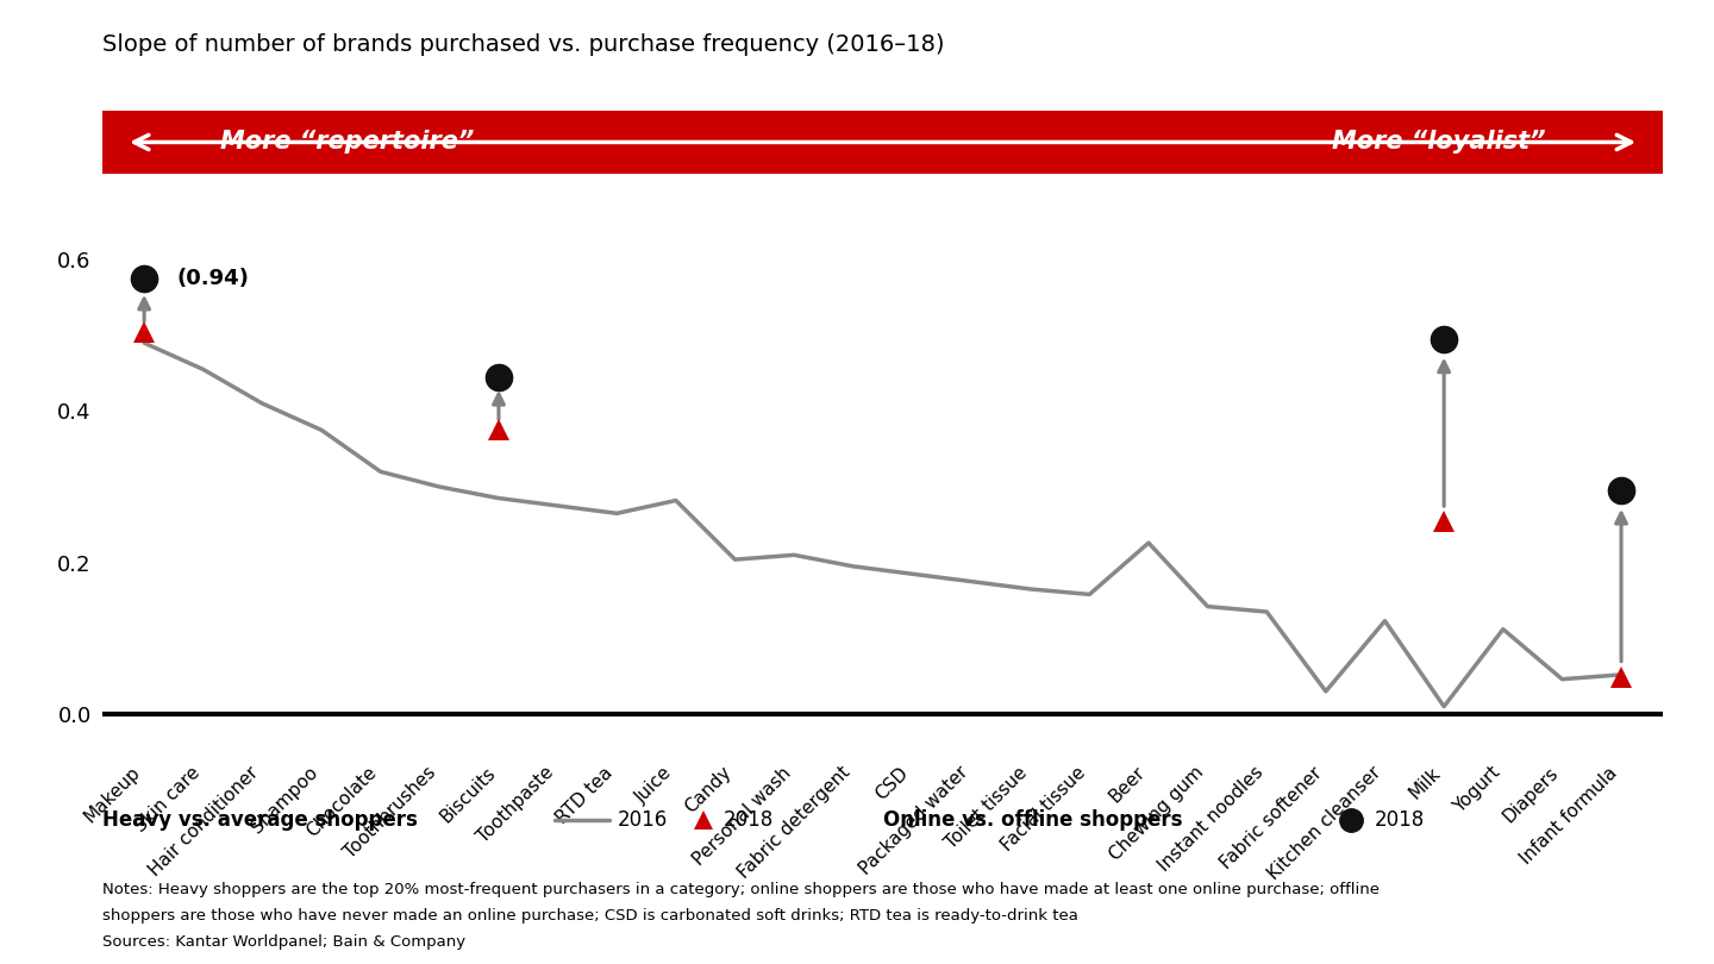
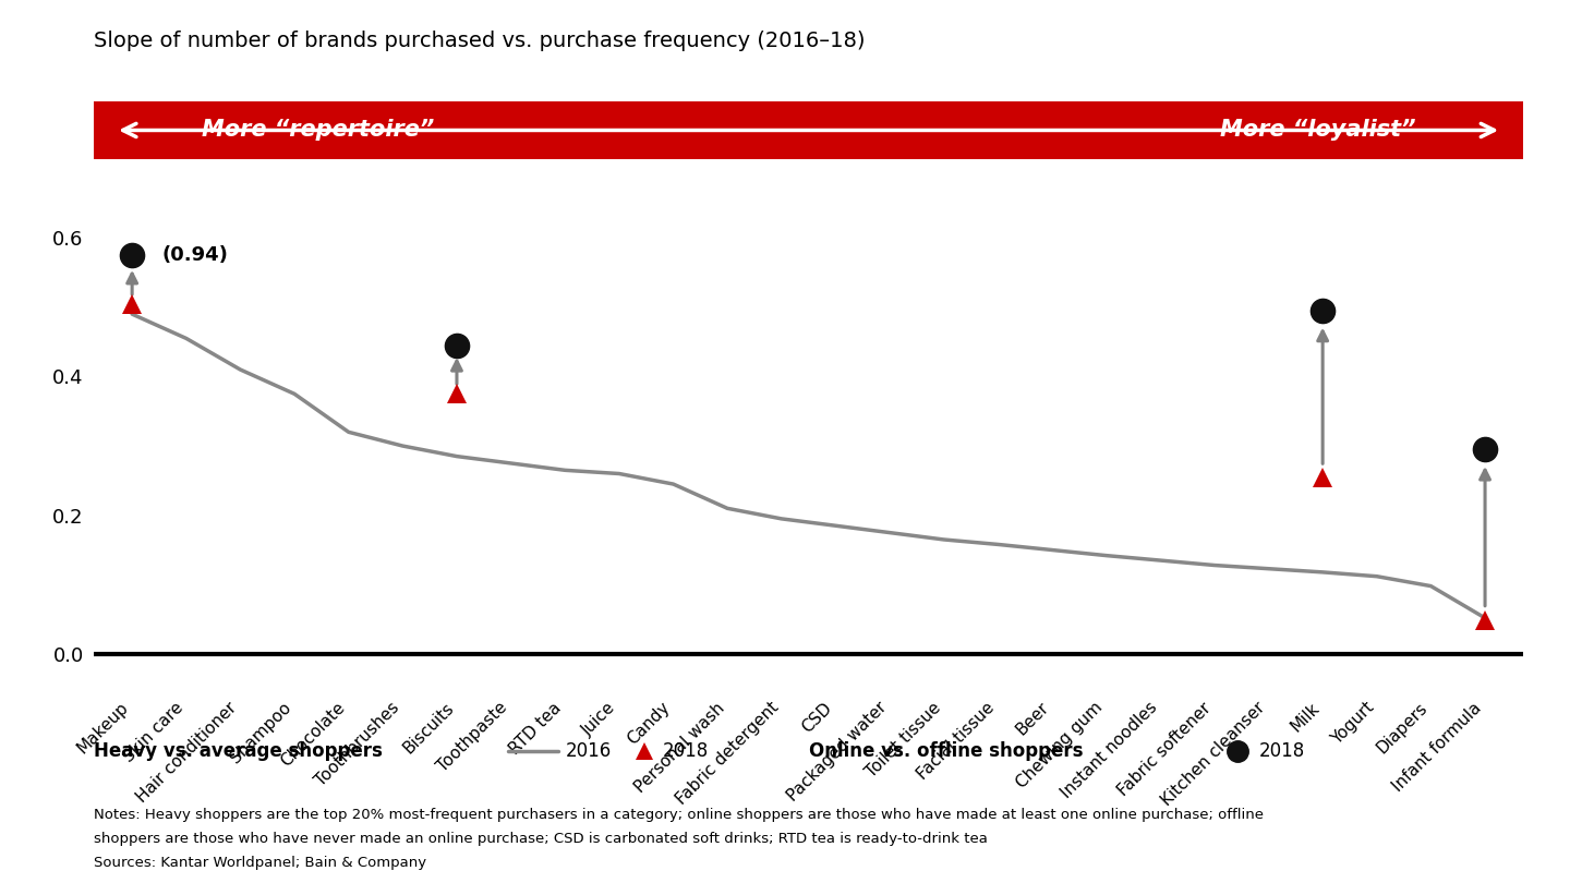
Juice: 0.282 -> 0.260
Candy: 0.204 -> 0.245
Beer: 0.226 -> 0.150
Fabric softener: 0.030 -> 0.128
Milk: 0.010 -> 0.118
Diapers: 0.046 -> 0.098
